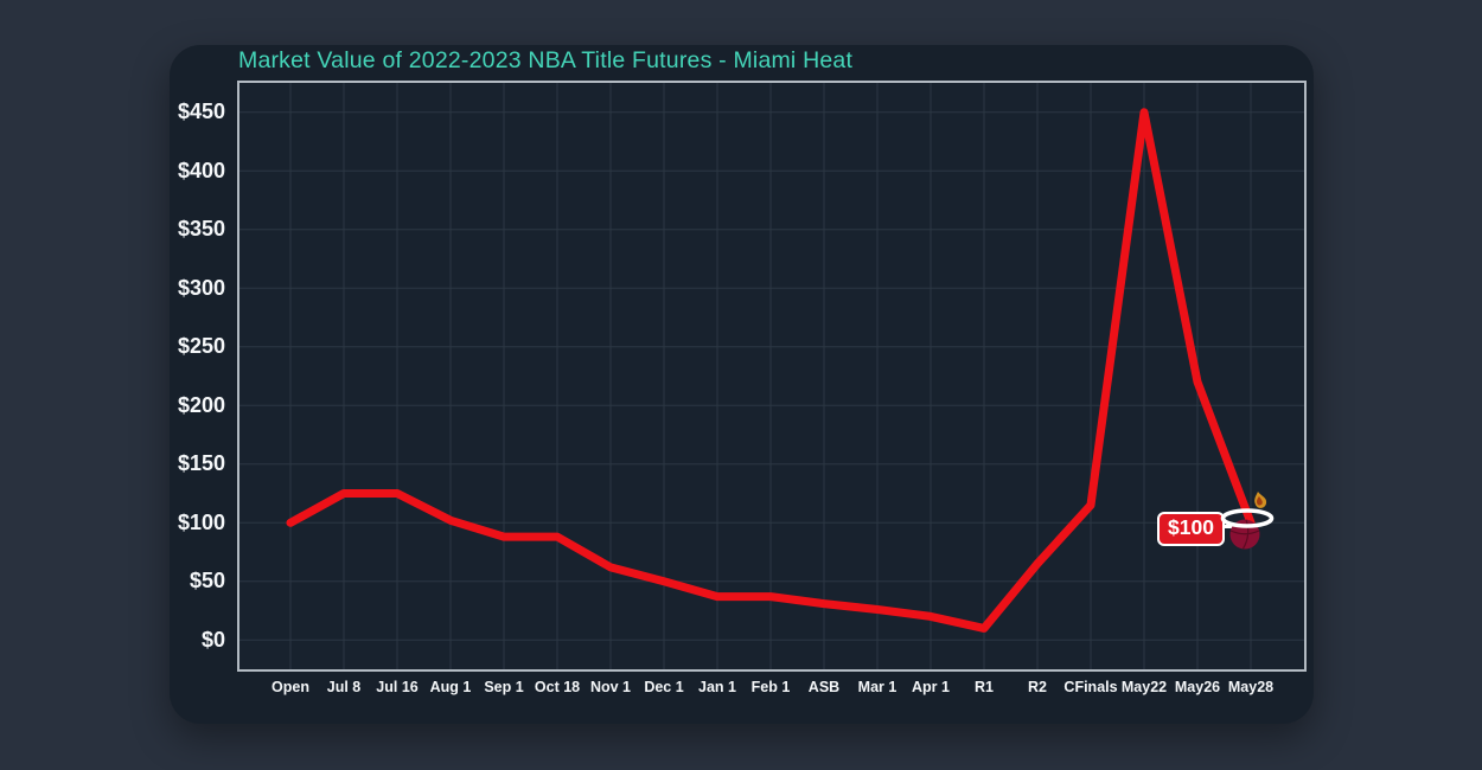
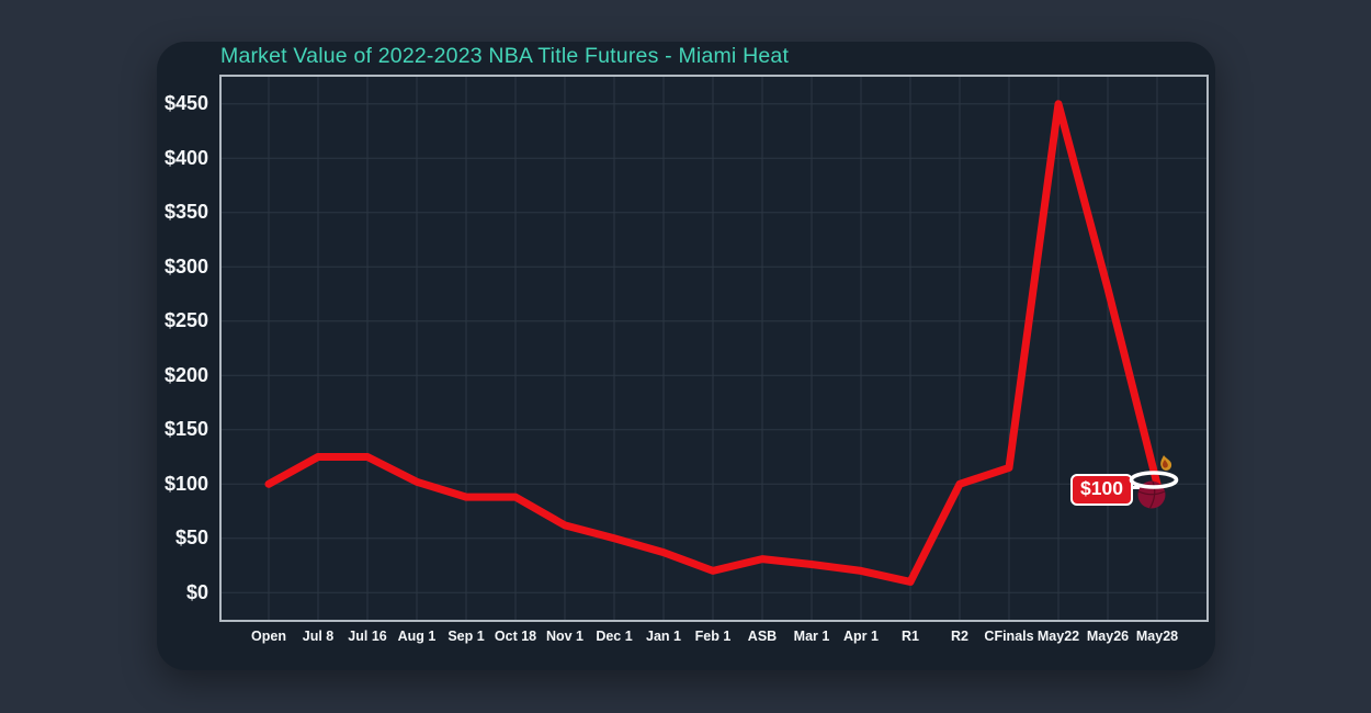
Feb 1: $40 -> $20
R2: $60 -> $100
May26: $220 -> $280
